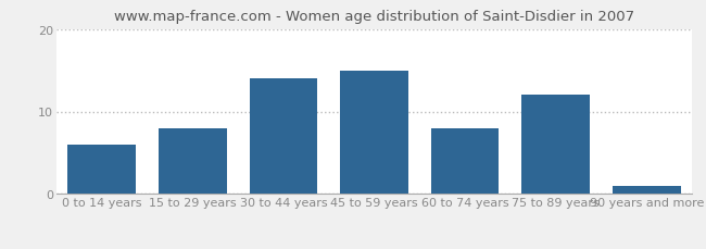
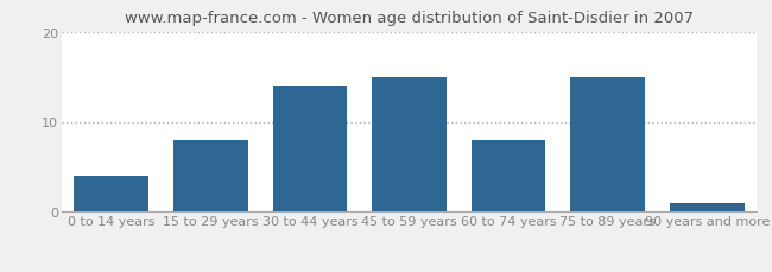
0 to 14 years: 6 -> 4
75 to 89 years: 12 -> 15
